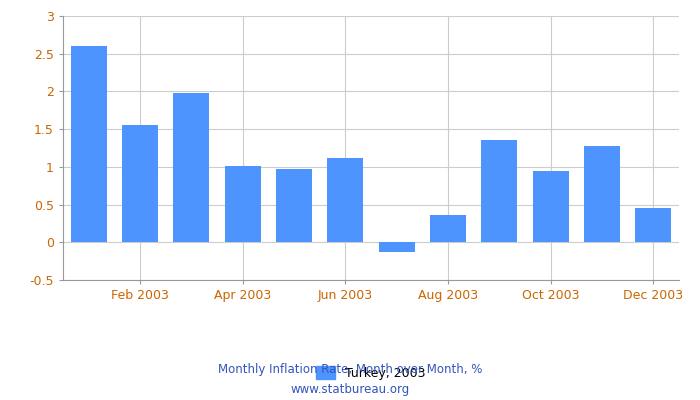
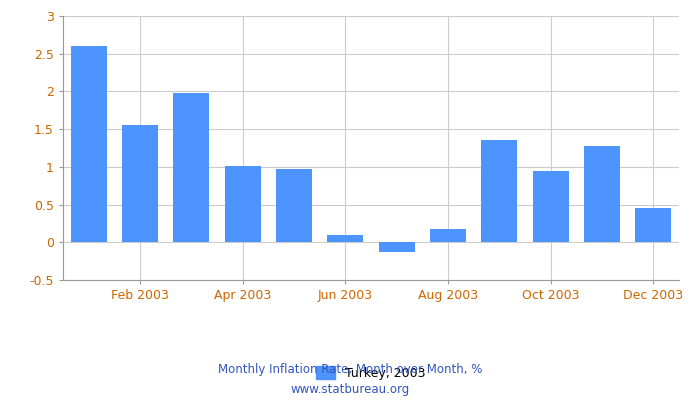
Jun 2003: 1.12 -> 0.09
Aug 2003: 0.36 -> 0.18
